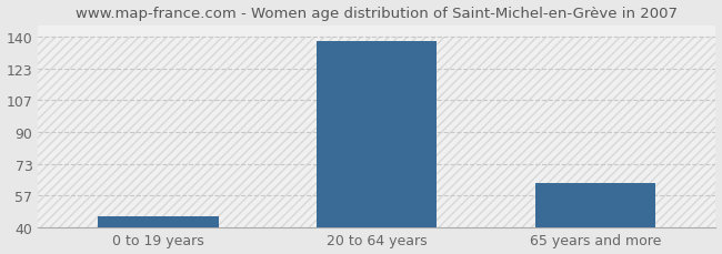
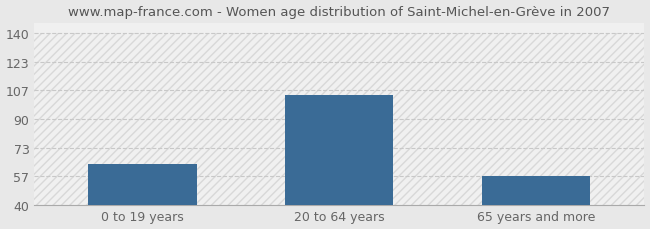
0 to 19 years: 46 -> 64
20 to 64 years: 138 -> 104
65 years and more: 63 -> 57
